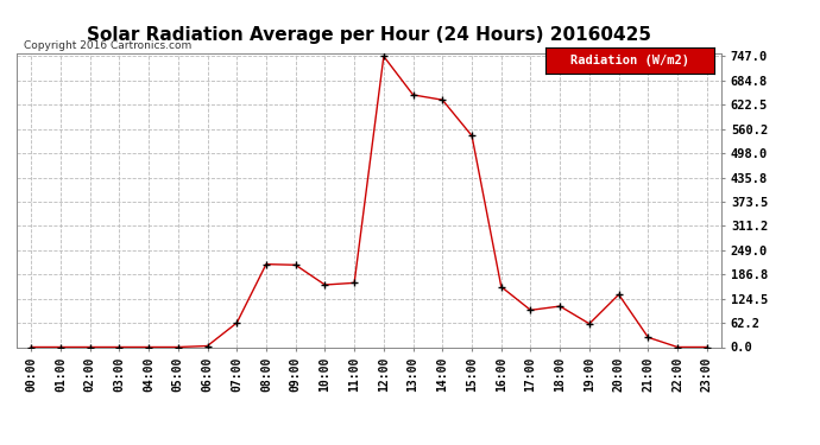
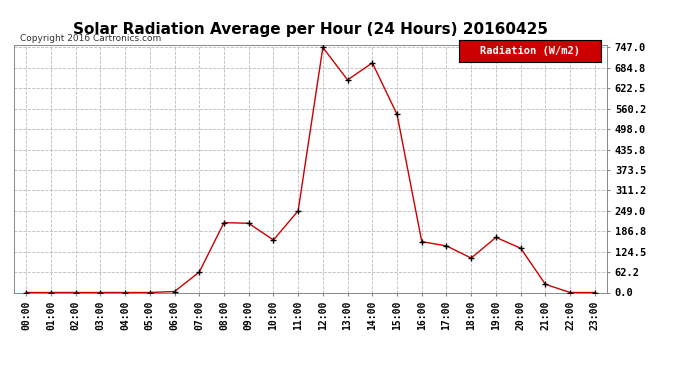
11:00: 165 -> 249
14:00: 635 -> 700
17:00: 95 -> 142
19:00: 60 -> 168
